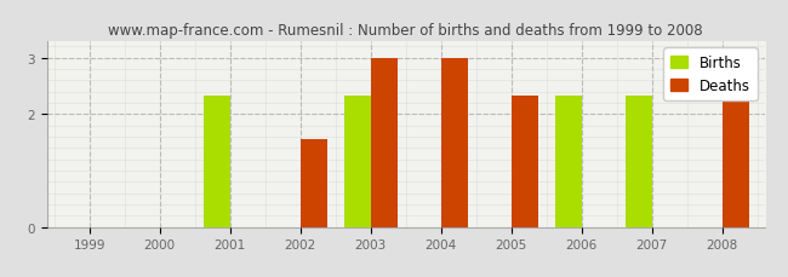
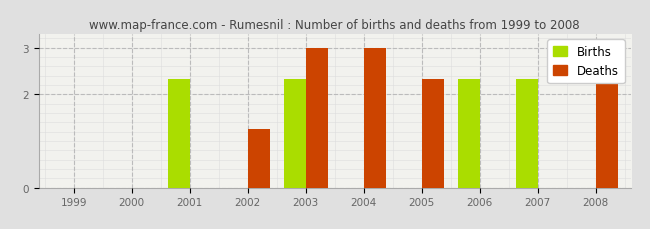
Deaths/2002: 1.55 -> 1.25
